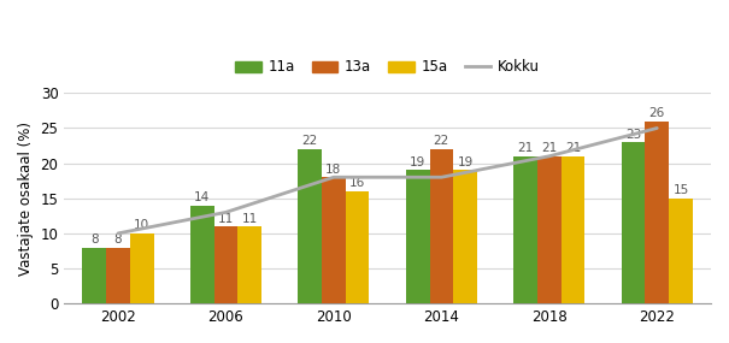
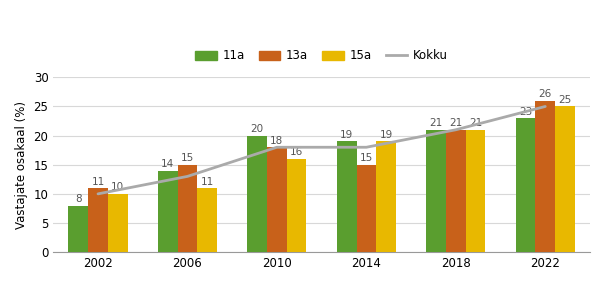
13a/2002: 8 -> 11
13a/2006: 11 -> 15
11a/2010: 22 -> 20
13a/2014: 22 -> 15
15a/2022: 15 -> 25
